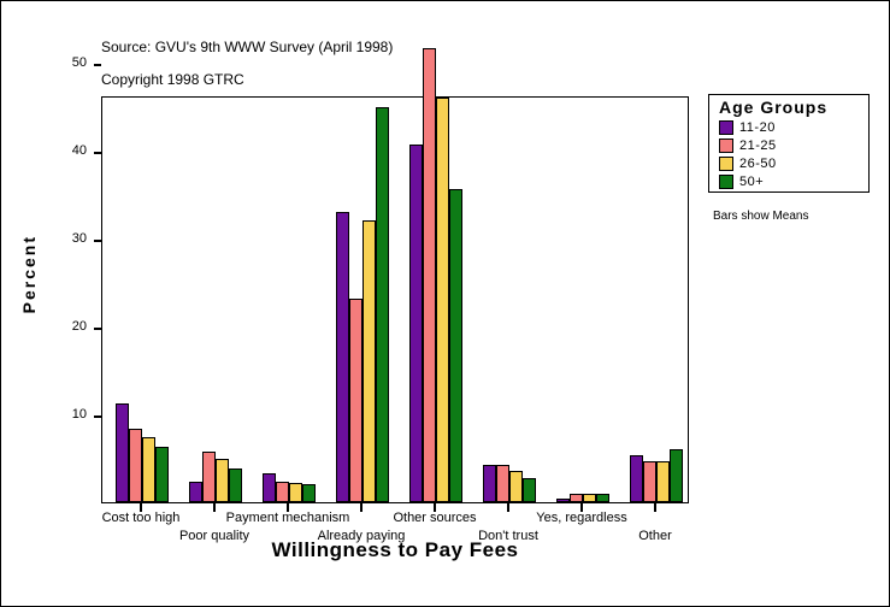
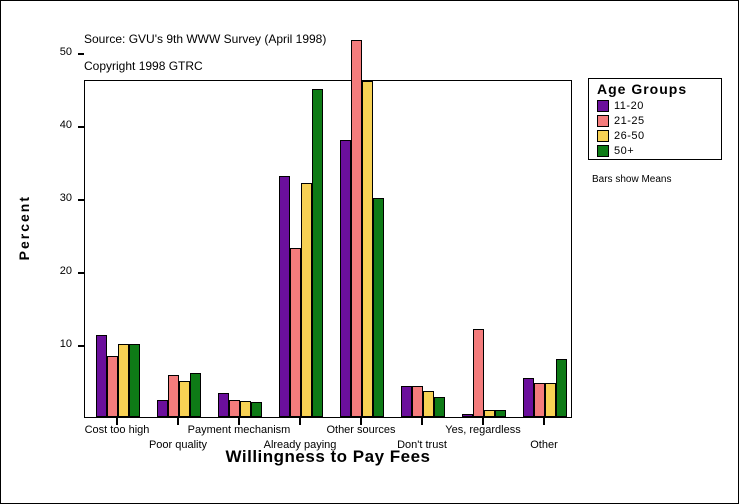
26-50/Cost too high: 7 -> 10
50+/Cost too high: 6 -> 10
50+/Poor quality: 4 -> 6
11-20/Other sources: 41 -> 38
50+/Other sources: 36 -> 30
21-25/Yes, regardless: 1 -> 12
50+/Other: 6 -> 8
